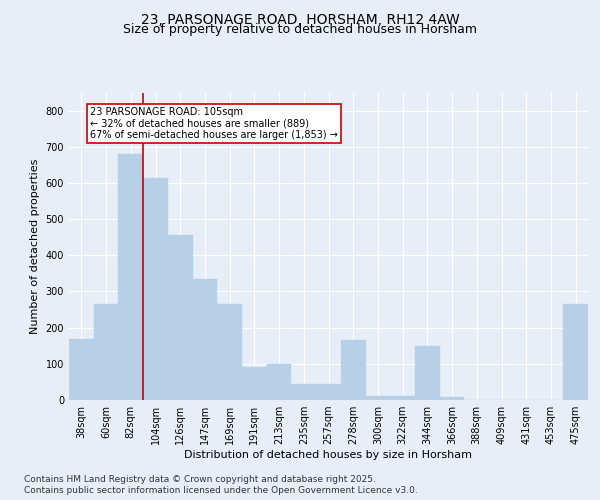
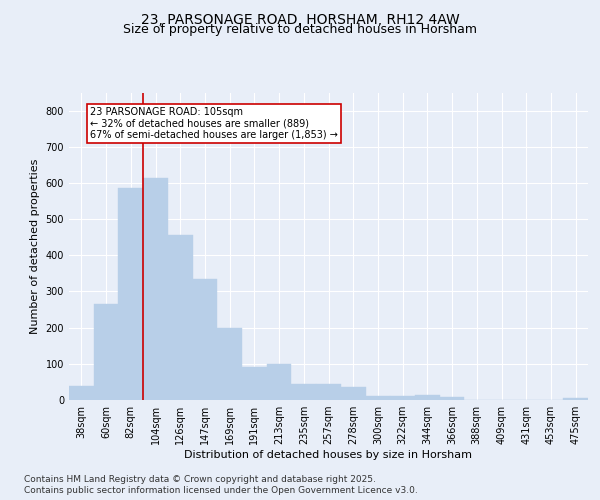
38sqm: 170 -> 40
82sqm: 680 -> 585
169sqm: 265 -> 200
278sqm: 165 -> 35
344sqm: 150 -> 15
475sqm: 265 -> 5
